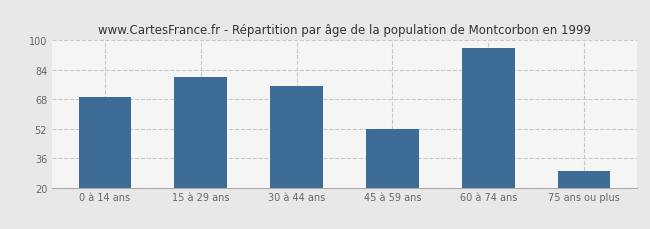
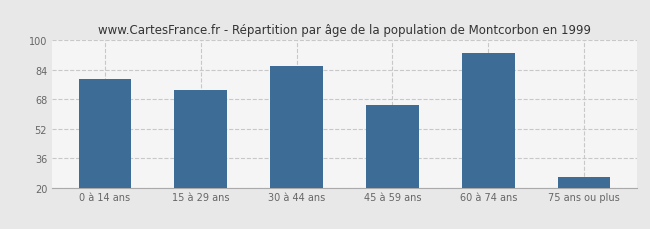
0 à 14 ans: 69 -> 79
15 à 29 ans: 80 -> 73
30 à 44 ans: 75 -> 86
45 à 59 ans: 52 -> 65
60 à 74 ans: 96 -> 93
75 ans ou plus: 29 -> 26
